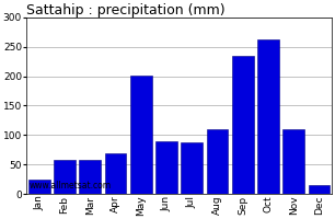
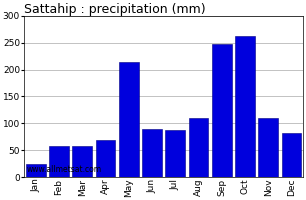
May: 202 -> 214
Sep: 235 -> 248
Dec: 15 -> 82
